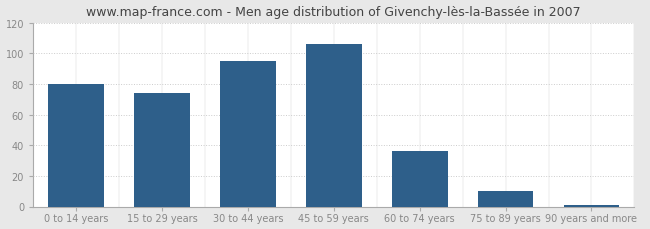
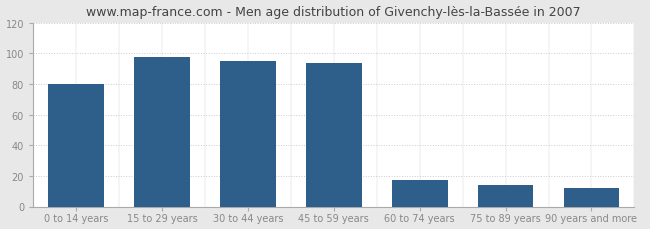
15 to 29 years: 74 -> 98
45 to 59 years: 106 -> 94
60 to 74 years: 36 -> 17
75 to 89 years: 10 -> 14
90 years and more: 1 -> 12
